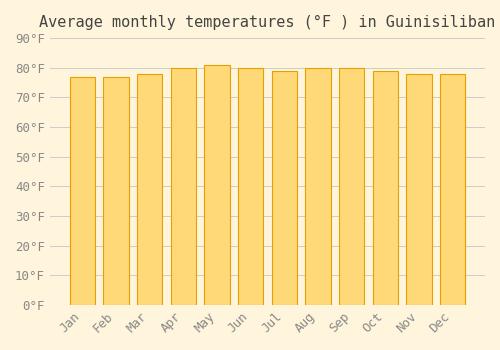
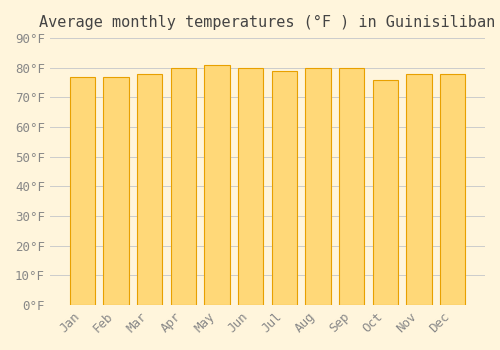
Oct: 79°F -> 76°F
